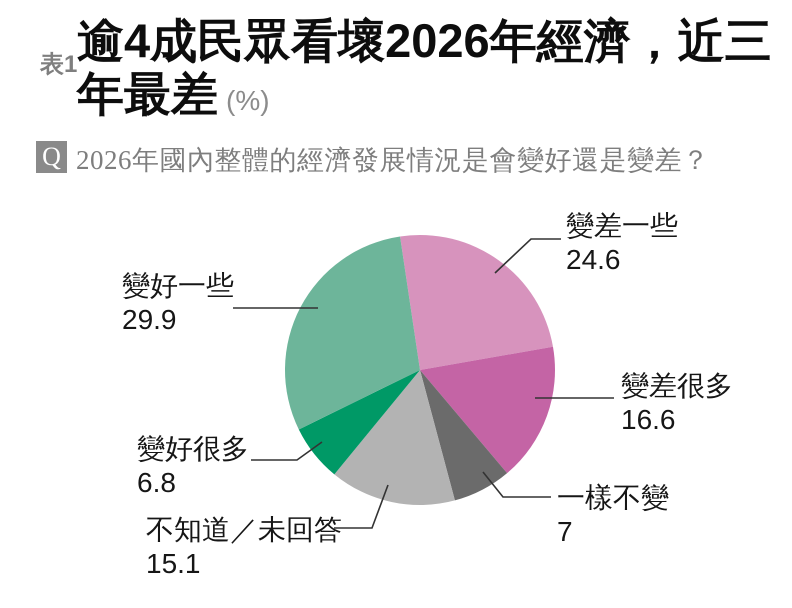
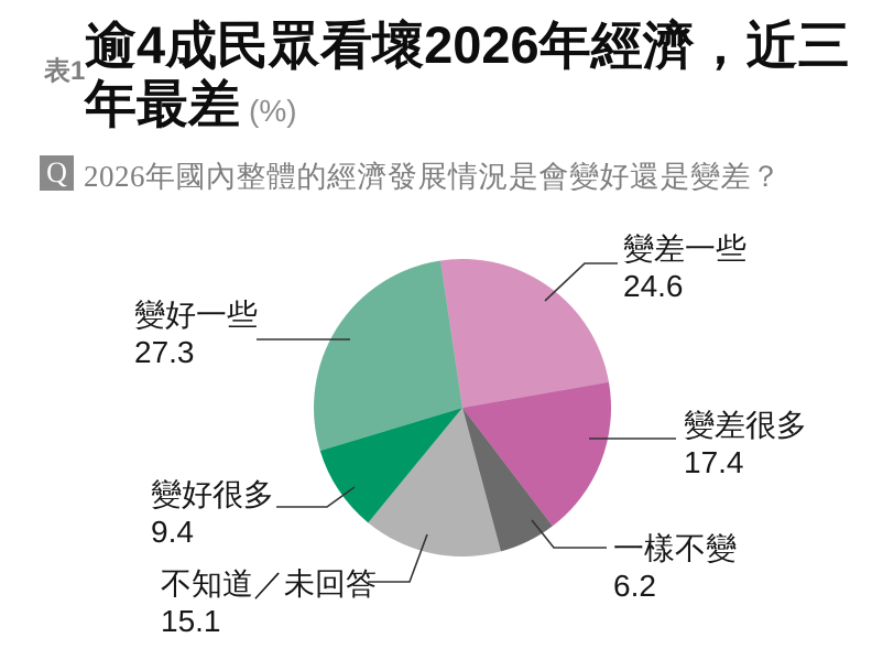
變差很多: 16.6 -> 17.4
一樣不變: 7 -> 6.2
變好很多: 6.8 -> 9.4
變好一些: 29.9 -> 27.3
